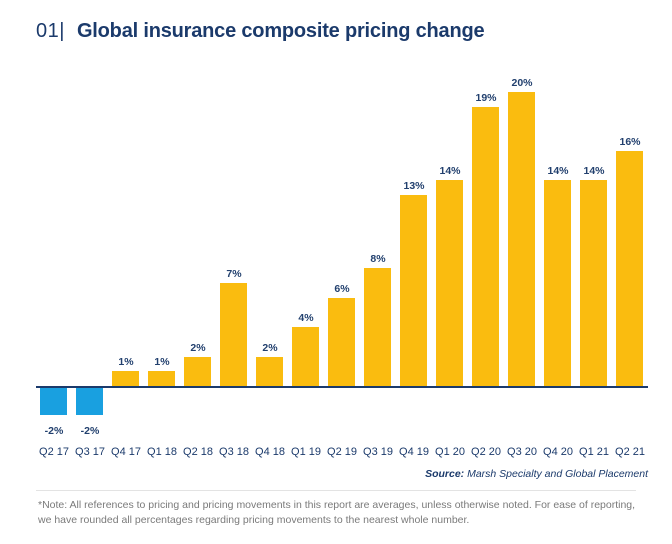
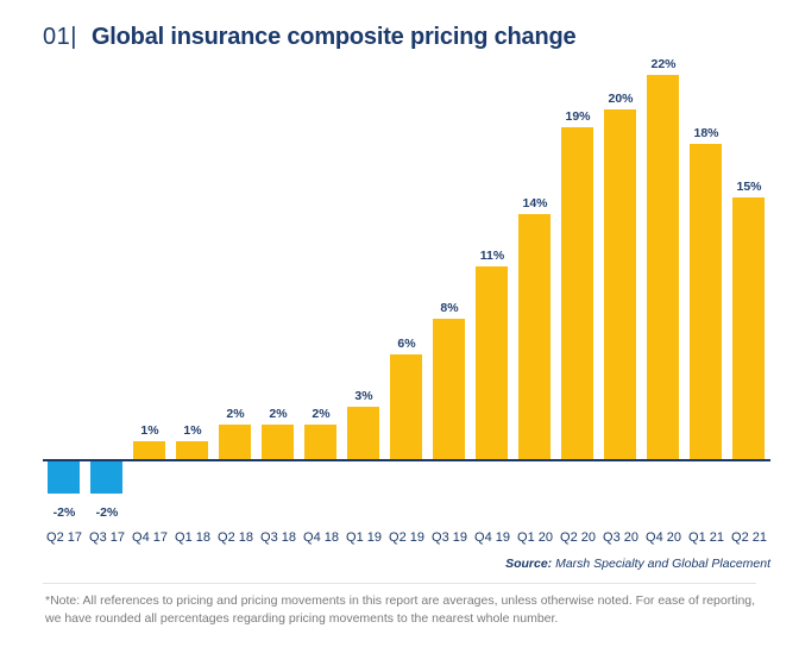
Q3 18: 7% -> 2%
Q1 19: 4% -> 3%
Q4 19: 13% -> 11%
Q4 20: 14% -> 22%
Q1 21: 14% -> 18%
Q2 21: 16% -> 15%
